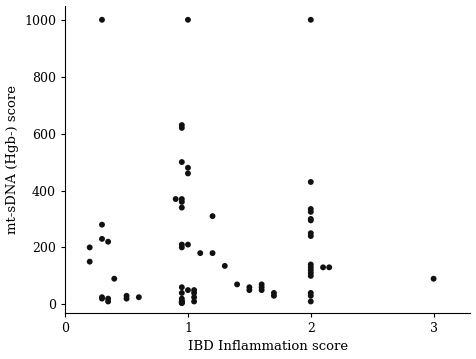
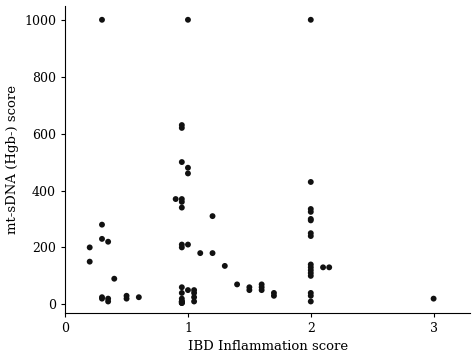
3: 90 -> 20
